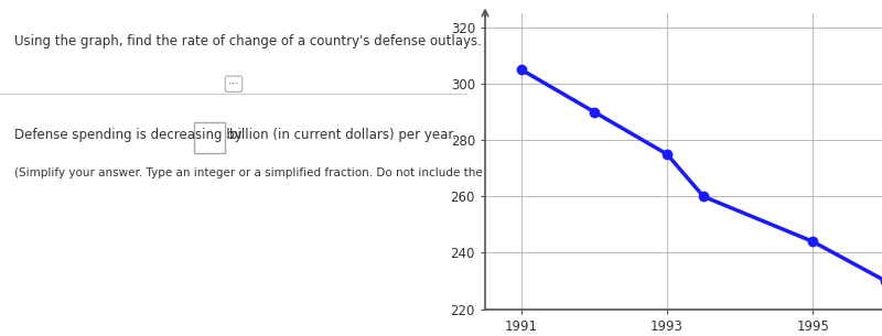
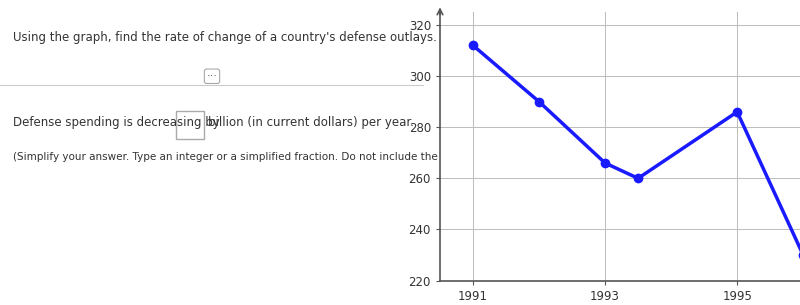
1991: 305 -> 312
1993: 275 -> 266
1995: 244 -> 286
